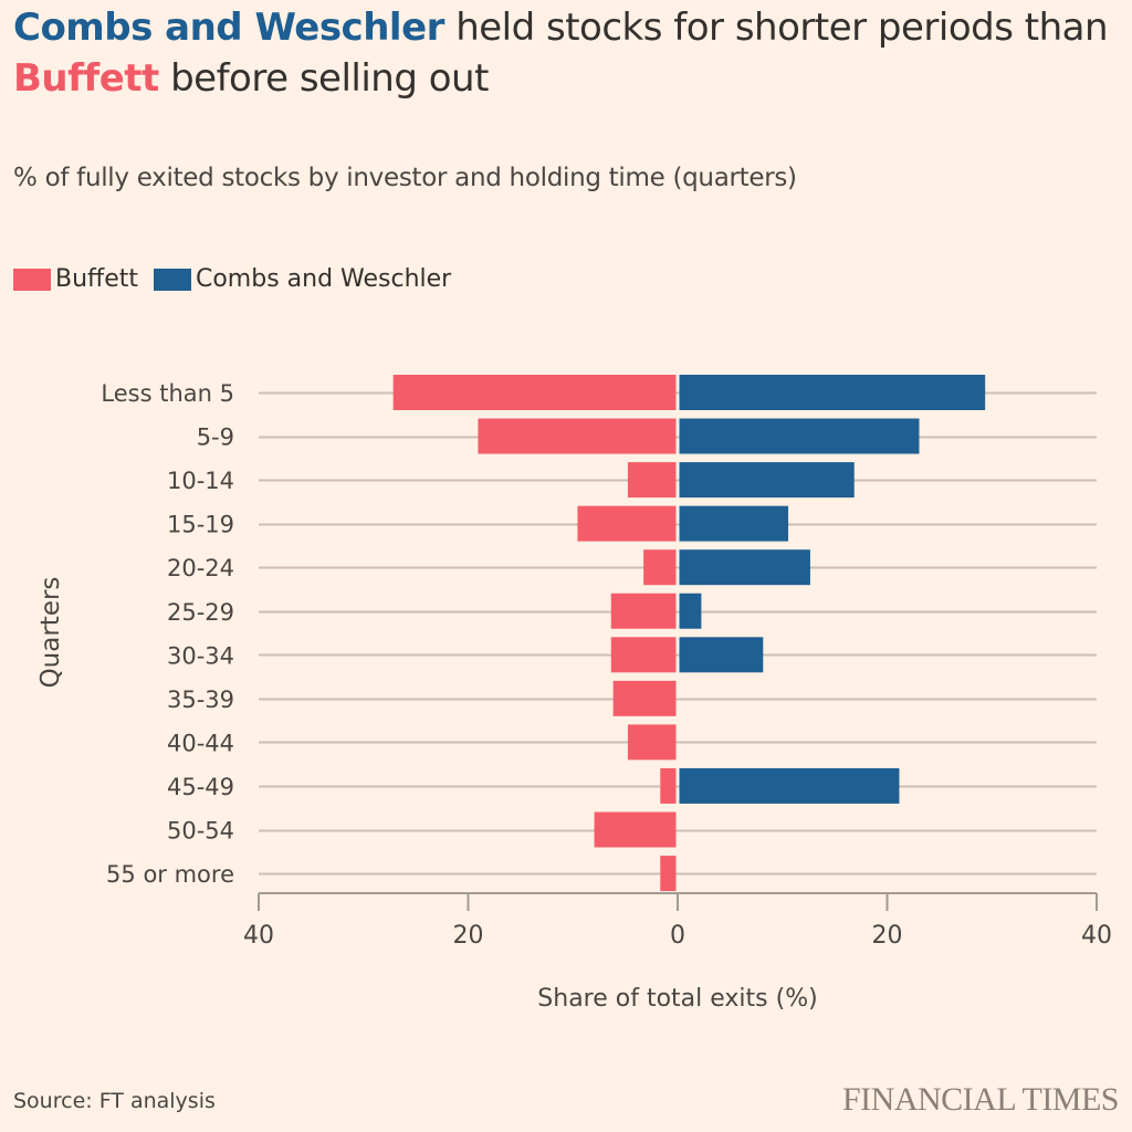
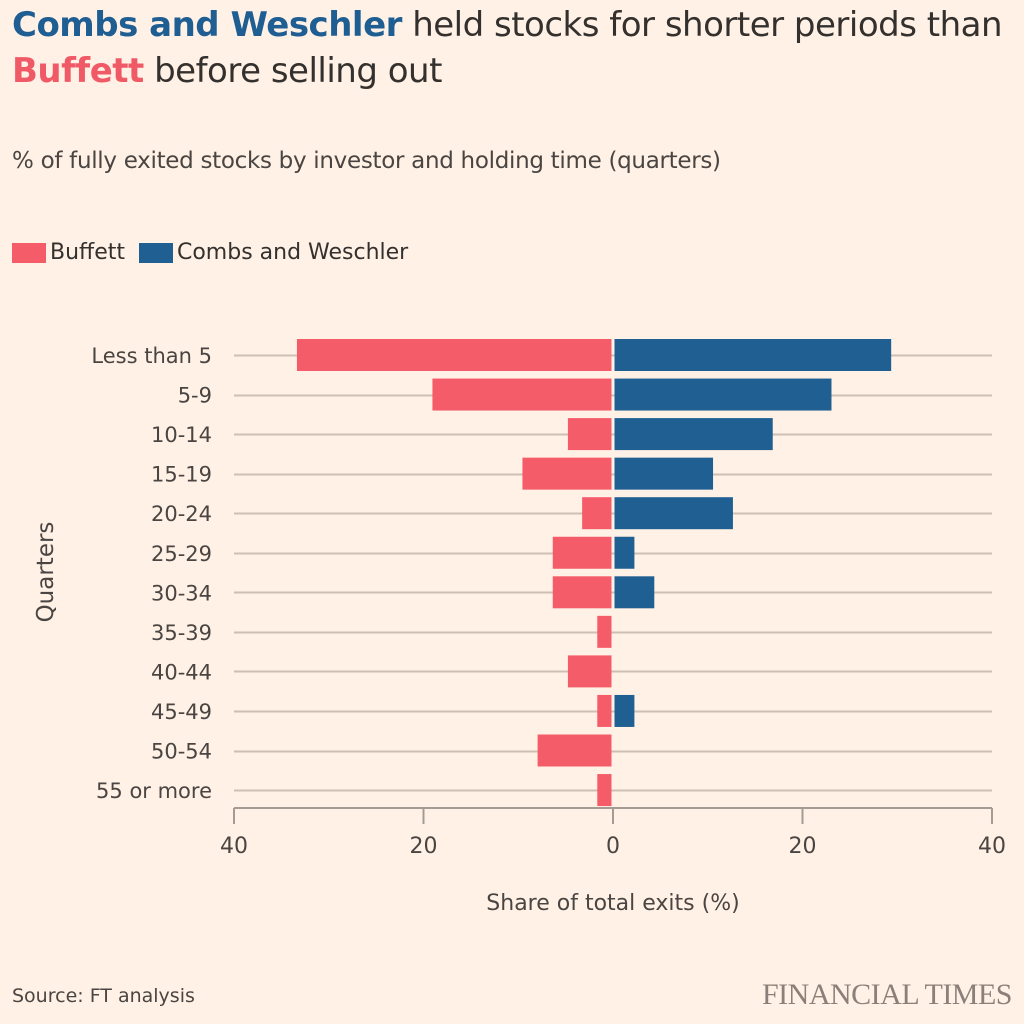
Buffett/Less than 5: 27 -> 33
Combs and Weschler/30-34: 8 -> 4
Buffett/35-39: 6 -> 2
Combs and Weschler/45-49: 21 -> 2
